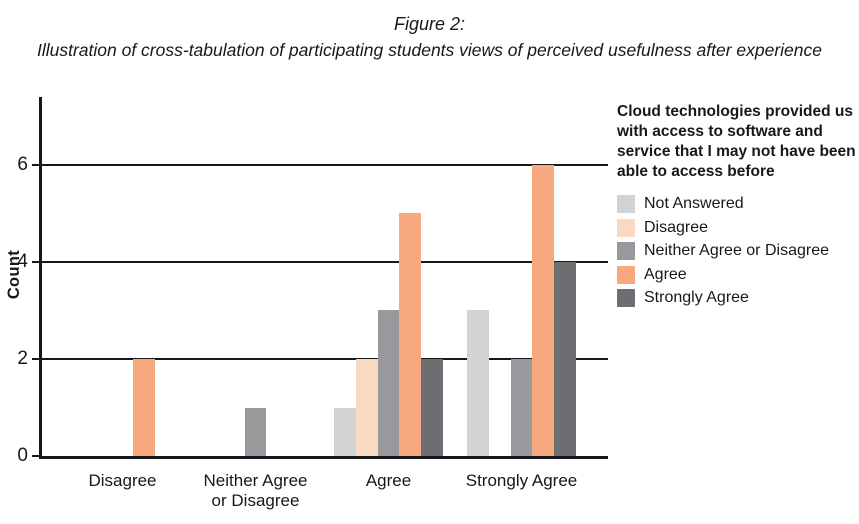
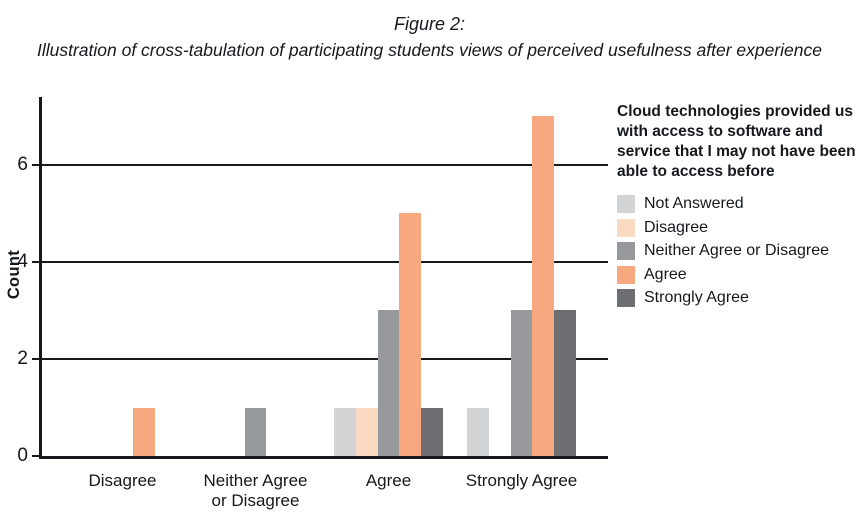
Agree/Disagree: 2 -> 1
Disagree/Agree: 2 -> 1
Strongly Agree/Agree: 2 -> 1
Not Answered/Strongly Agree: 3 -> 1
Neither Agree or Disagree/Strongly Agree: 2 -> 3
Agree/Strongly Agree: 6 -> 7
Strongly Agree/Strongly Agree: 4 -> 3
